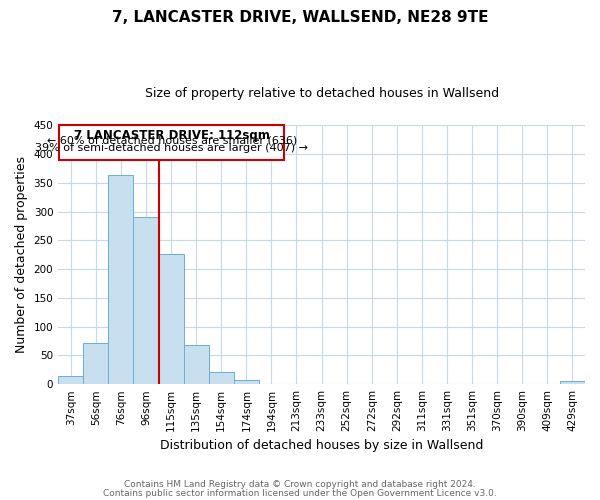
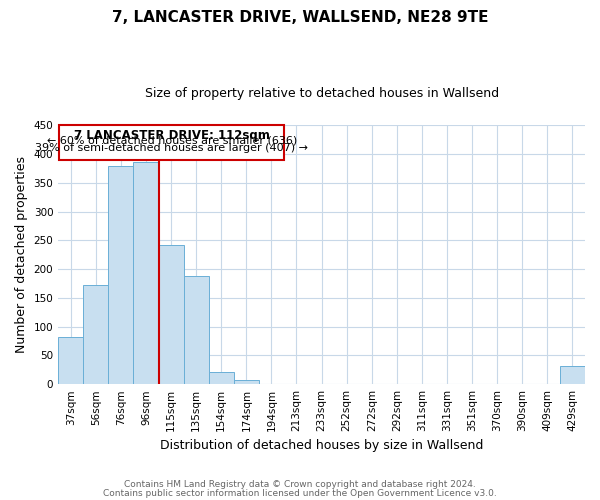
37sqm: 15 -> 82
56sqm: 72 -> 172
76sqm: 363 -> 380
96sqm: 290 -> 386
115sqm: 226 -> 242
135sqm: 68 -> 188
429sqm: 5 -> 32
